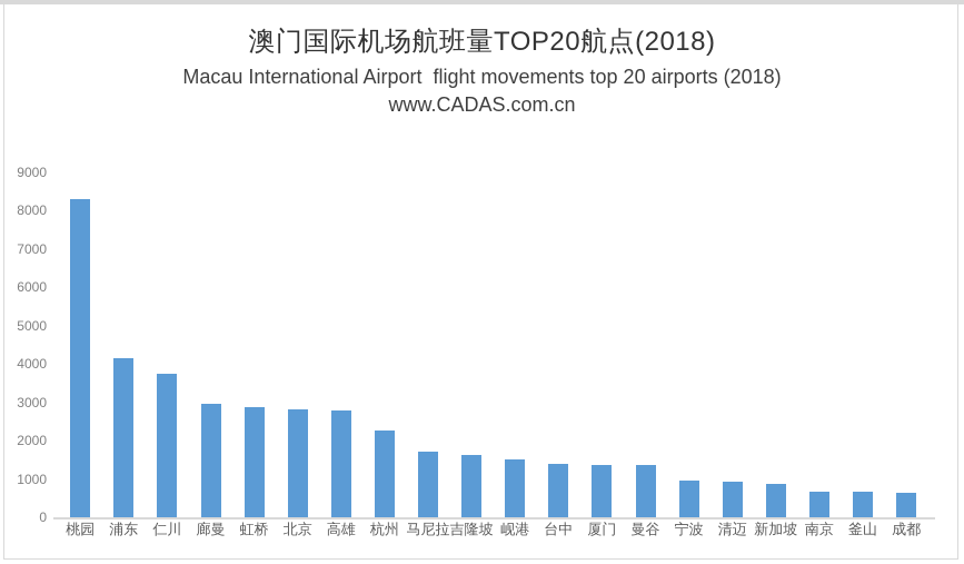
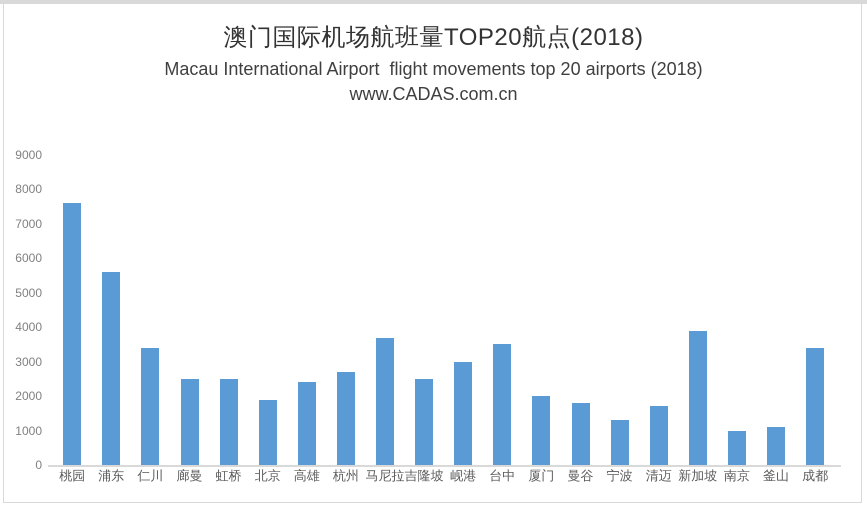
桃园: 8300 -> 7600
浦东: 4200 -> 5600
仁川: 3800 -> 3400
廊曼: 3000 -> 2500
虹桥: 2900 -> 2500
北京: 2800 -> 1900
高雄: 2800 -> 2400
杭州: 2200 -> 2700
马尼拉: 1700 -> 3700
吉隆坡: 1600 -> 2500
岘港: 1500 -> 3000
台中: 1400 -> 3500
厦门: 1400 -> 2000
曼谷: 1400 -> 1800
宁波: 1000 -> 1300
清迈: 900 -> 1700
新加坡: 900 -> 3900
南京: 700 -> 1000
釜山: 700 -> 1100
成都: 600 -> 3400
